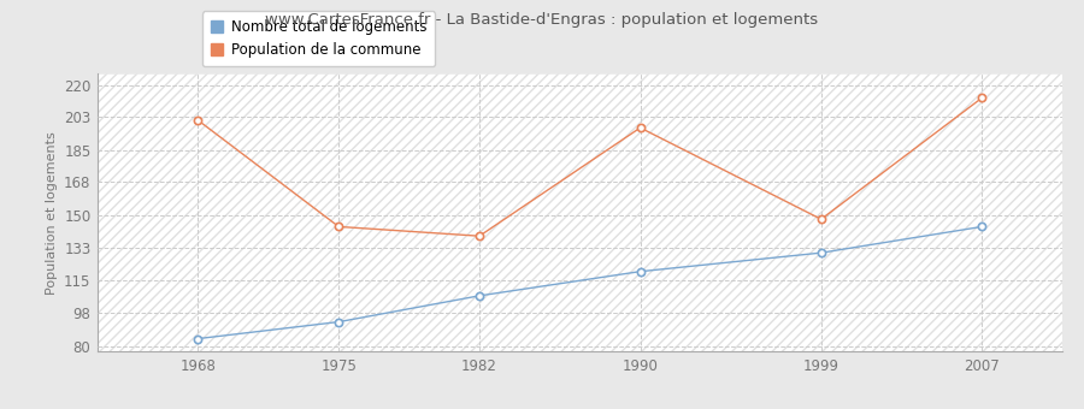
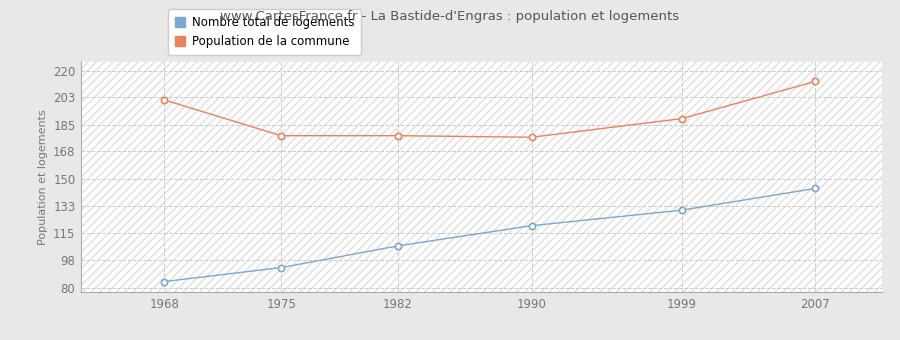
Population de la commune/1975: 144 -> 178
Population de la commune/1982: 139 -> 178
Population de la commune/1990: 197 -> 177
Population de la commune/1999: 148 -> 189
